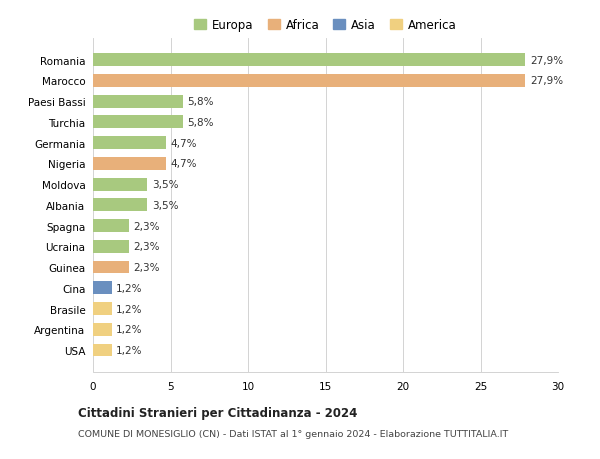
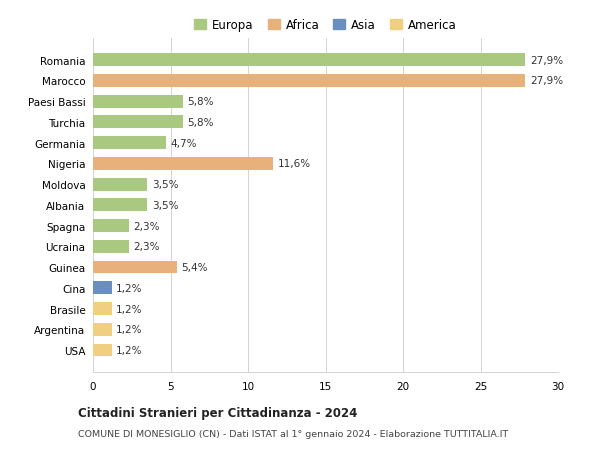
Nigeria: 4,7% -> 11,6%
Guinea: 2,3% -> 5,4%
